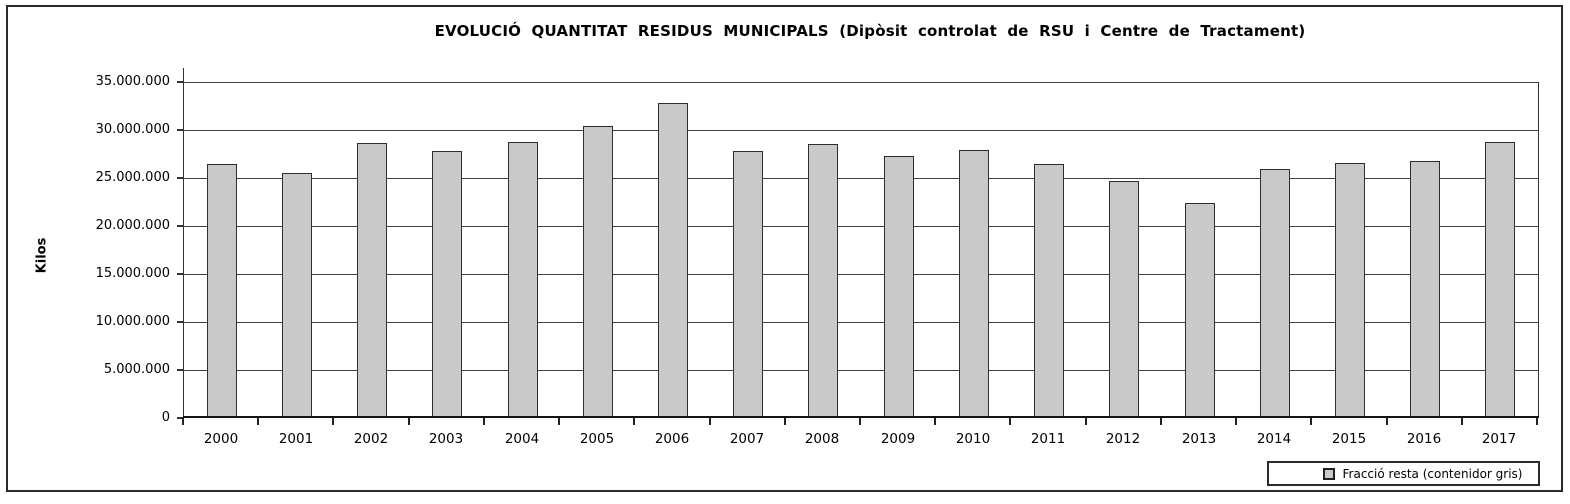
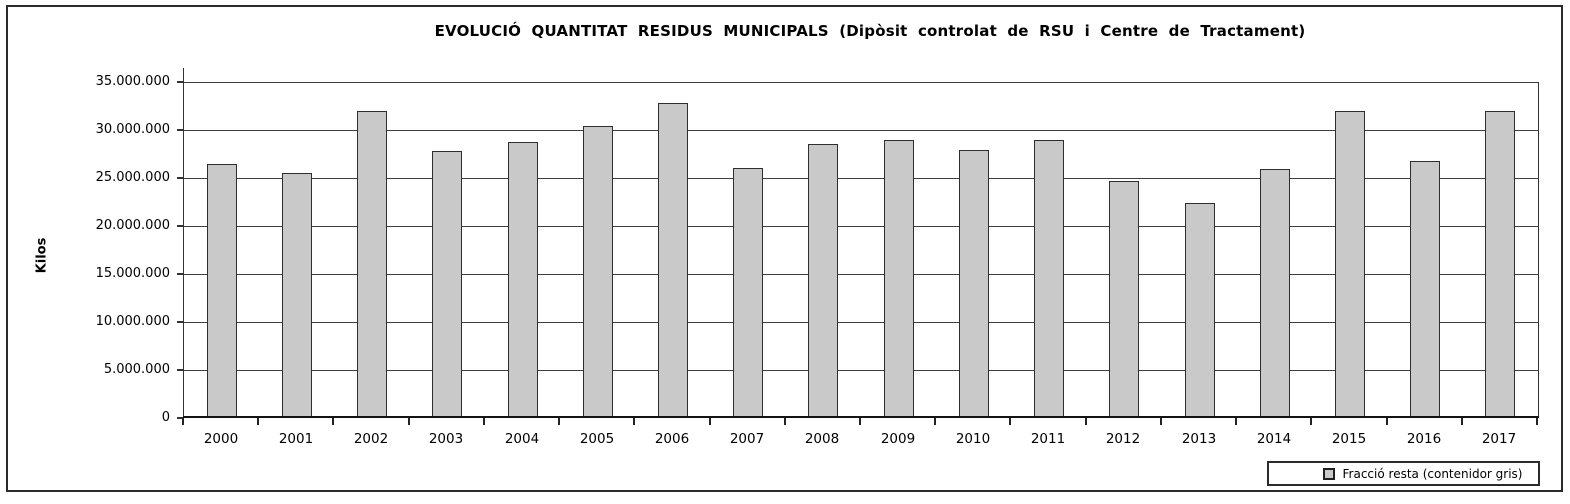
2002: 29000000 -> 32000000
2007: 28000000 -> 26000000
2009: 27000000 -> 29000000
2011: 26000000 -> 29000000
2015: 27000000 -> 32000000
2017: 29000000 -> 32000000
